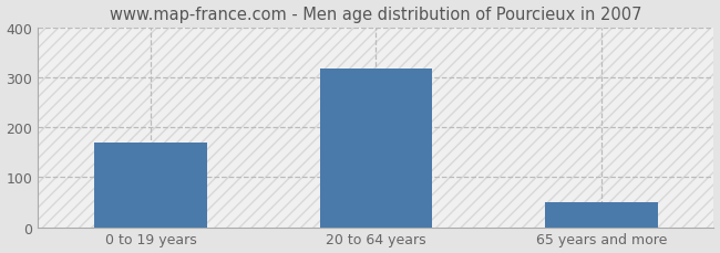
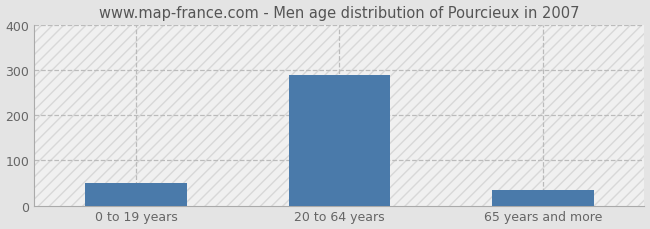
0 to 19 years: 170 -> 50
20 to 64 years: 317 -> 290
65 years and more: 50 -> 35
